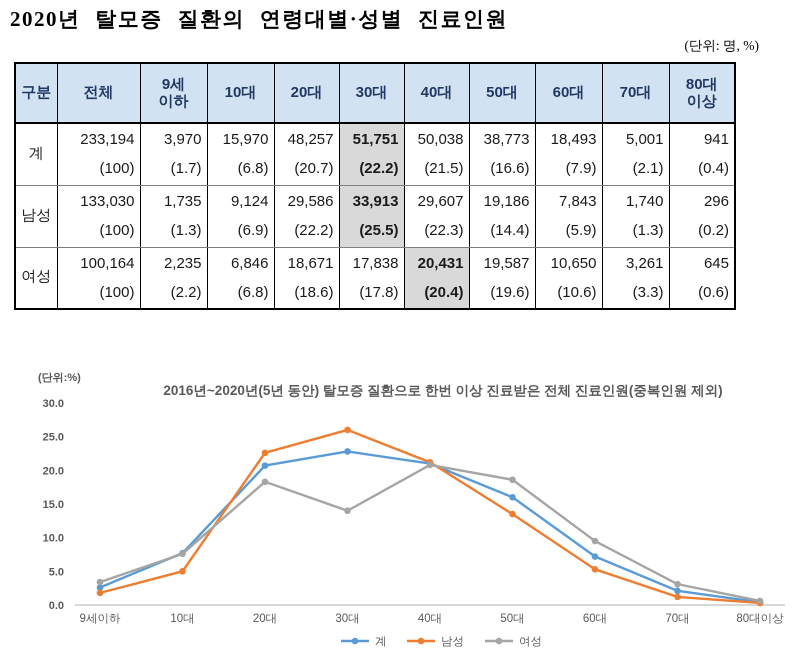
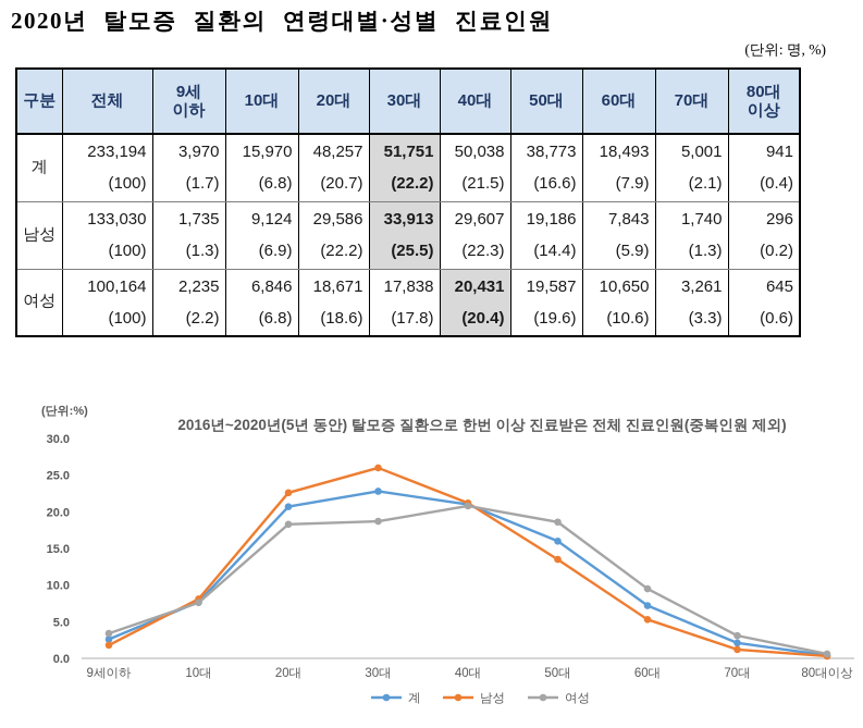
남성/10대: 5 -> 8
여성/30대: 14 -> 19
